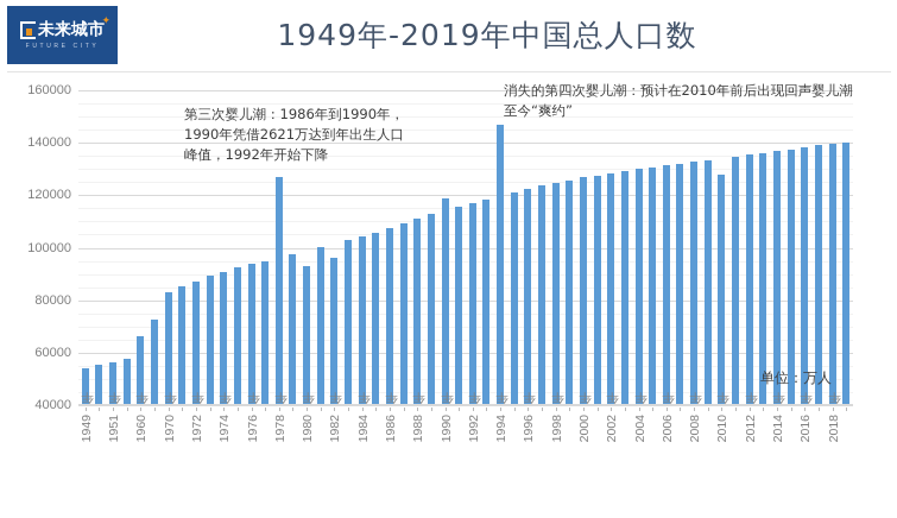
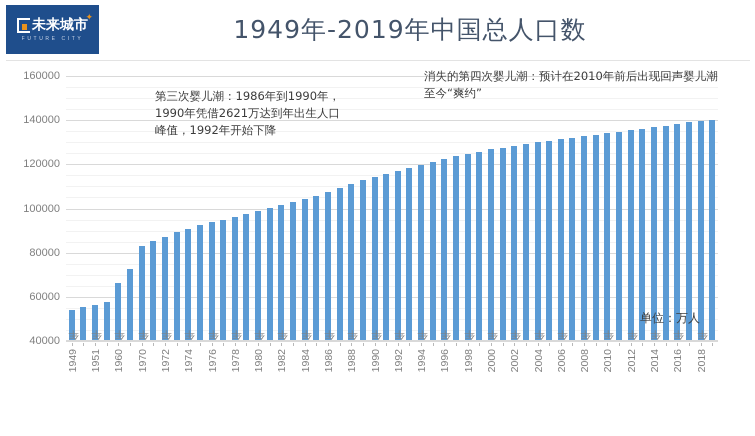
1978年: 127000 -> 96000
1980年: 93000 -> 99000
1982年: 96000 -> 102000
1990年: 119000 -> 114000
1994年: 147000 -> 120000
2010年: 128000 -> 134000
